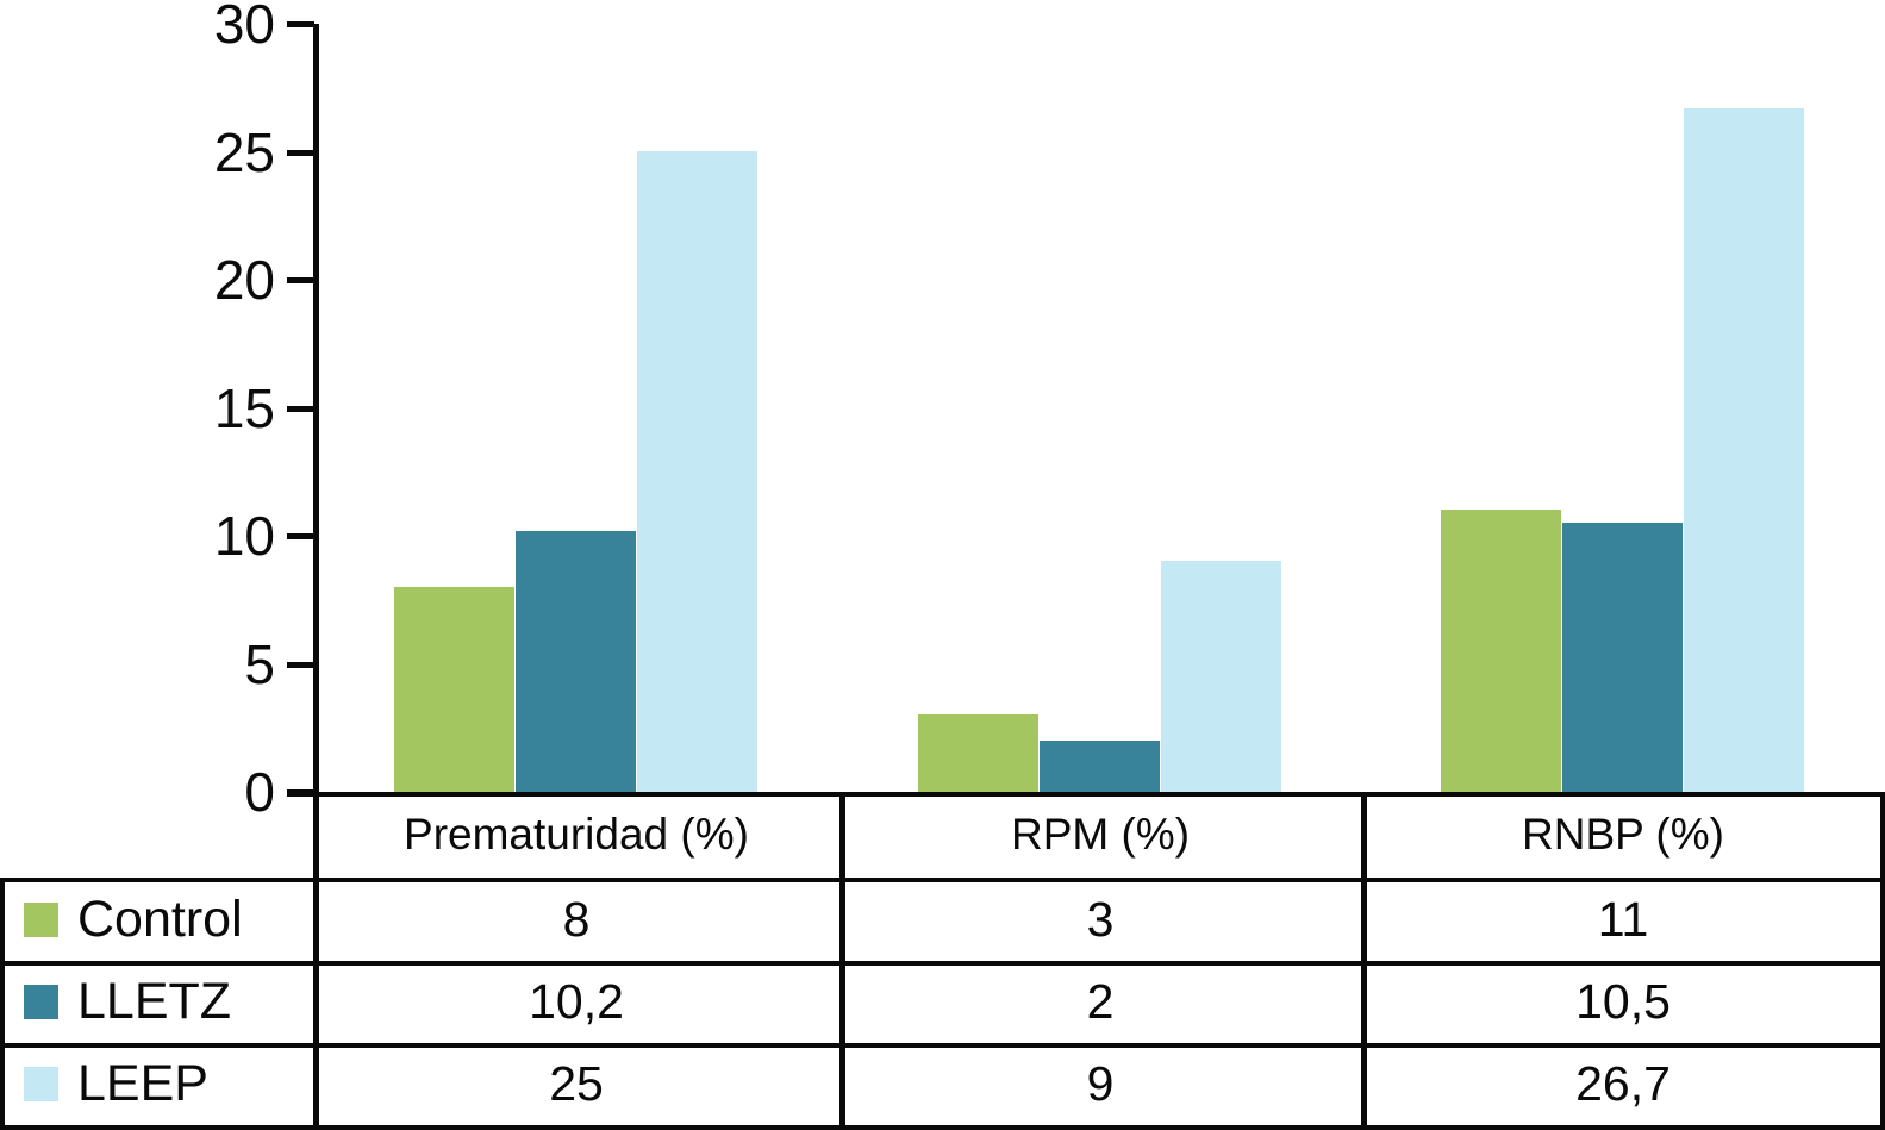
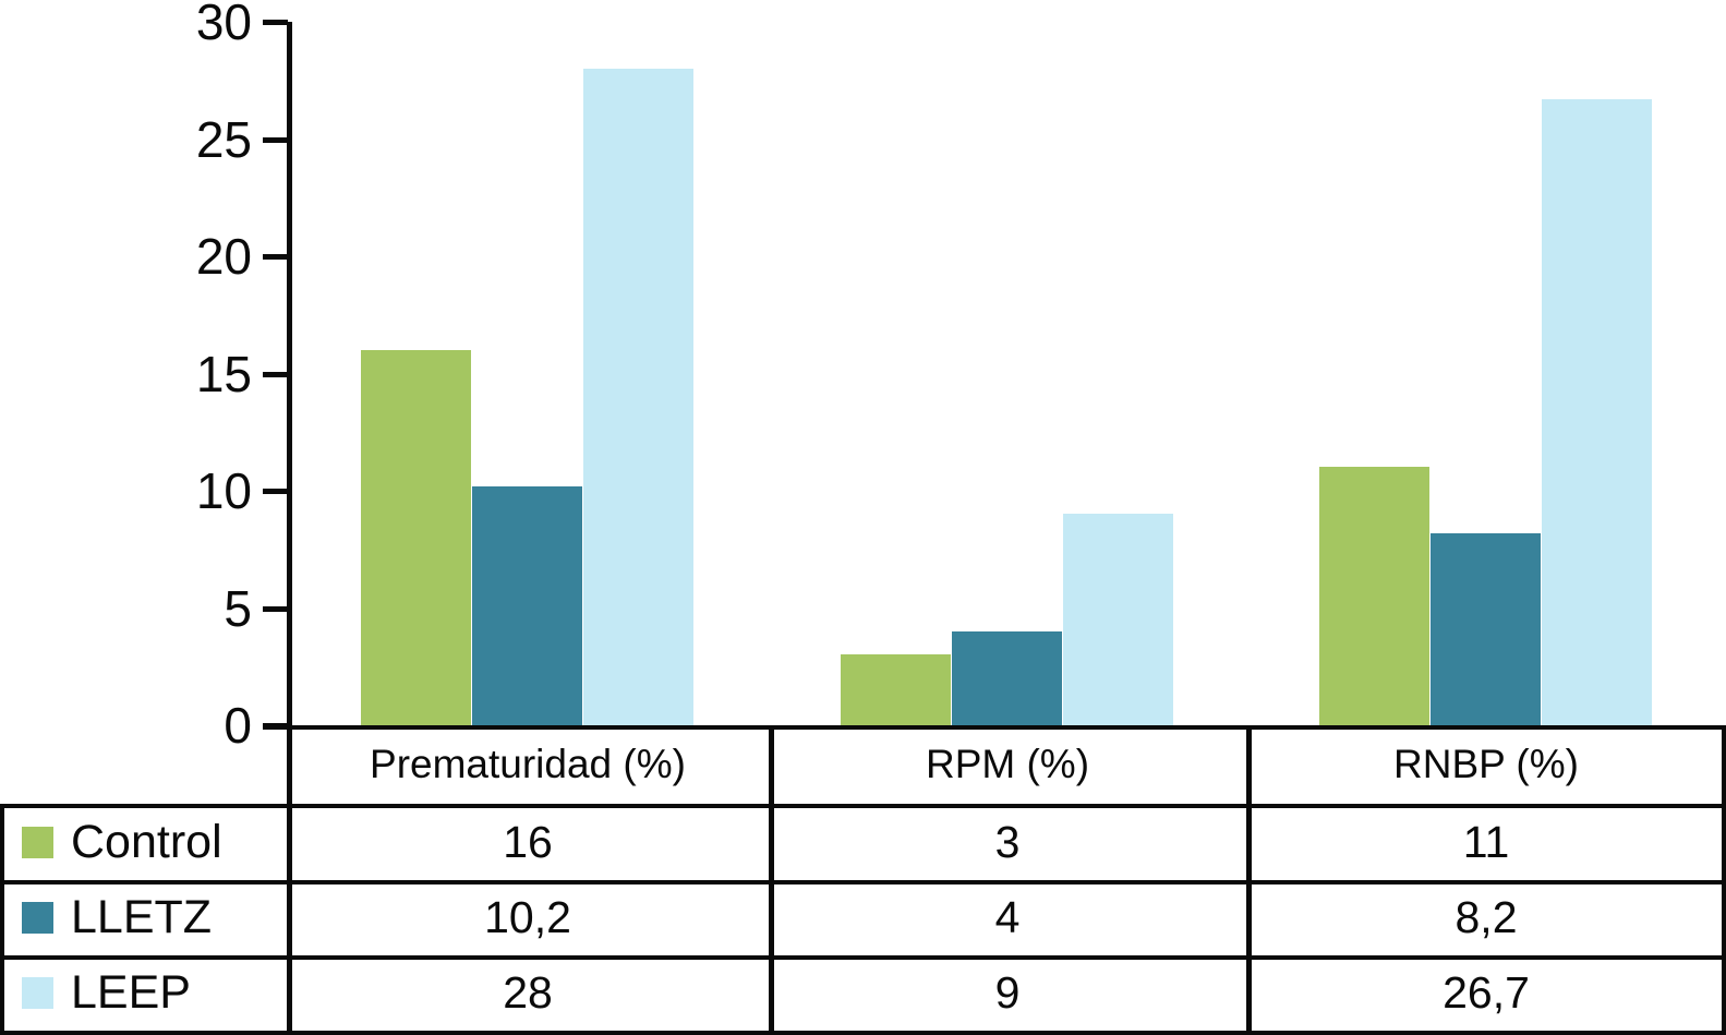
Control/Prematuridad (%): 8 -> 16
LEEP/Prematuridad (%): 25 -> 28
LLETZ/RPM (%): 2 -> 4
LLETZ/RNBP (%): 10,5 -> 8,2
